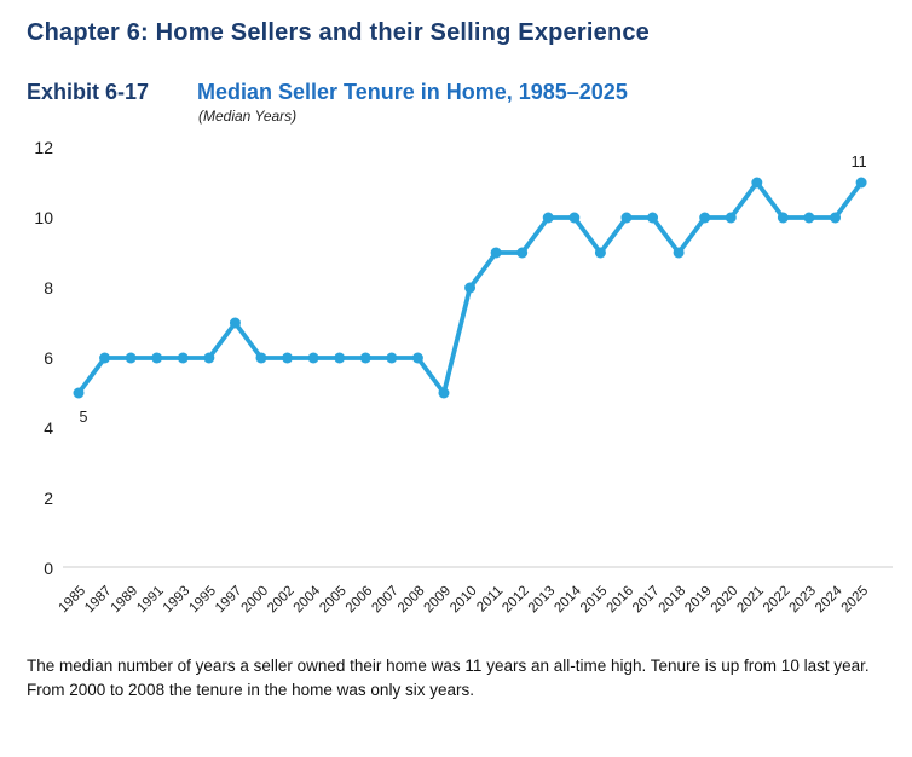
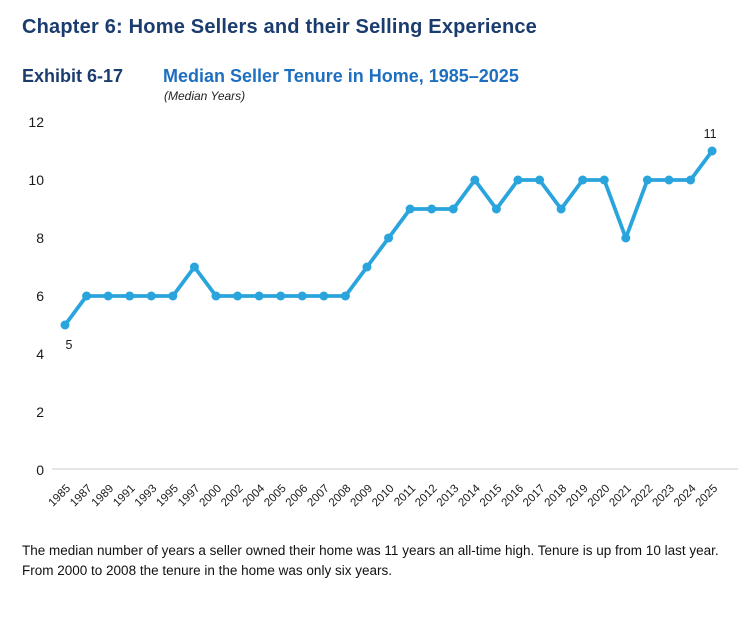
2009: 5 -> 7
2013: 10 -> 9
2021: 11 -> 8
